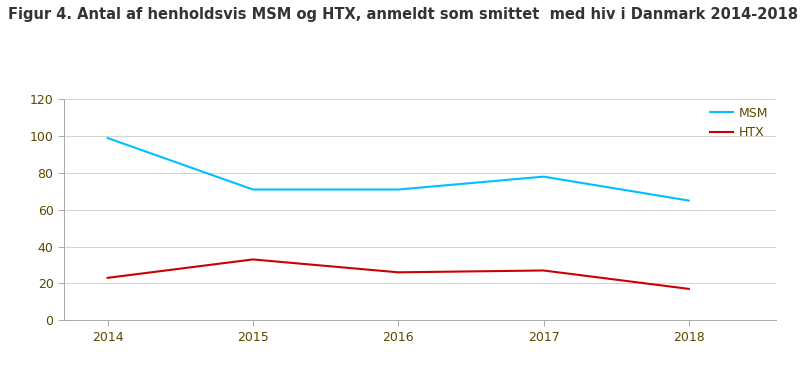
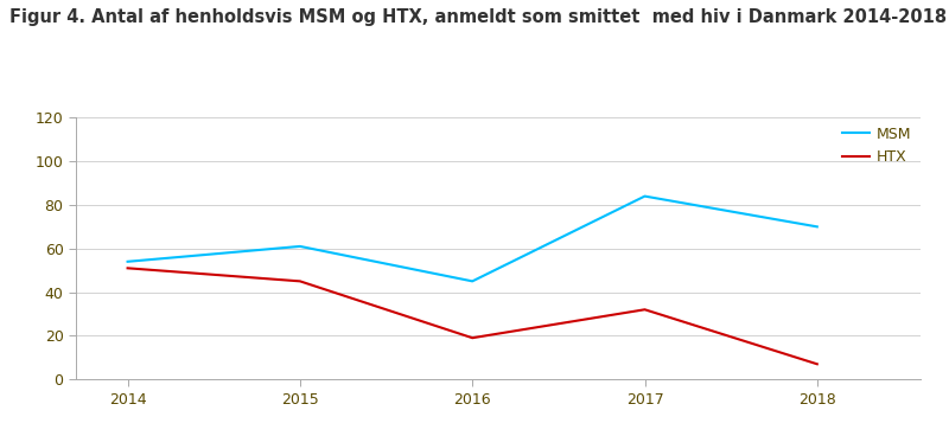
MSM/2014: 99 -> 54
HTX/2014: 23 -> 51
MSM/2015: 71 -> 61
HTX/2015: 33 -> 45
MSM/2016: 71 -> 45
HTX/2016: 26 -> 19
MSM/2017: 78 -> 84
HTX/2017: 27 -> 32
MSM/2018: 65 -> 70
HTX/2018: 17 -> 7
